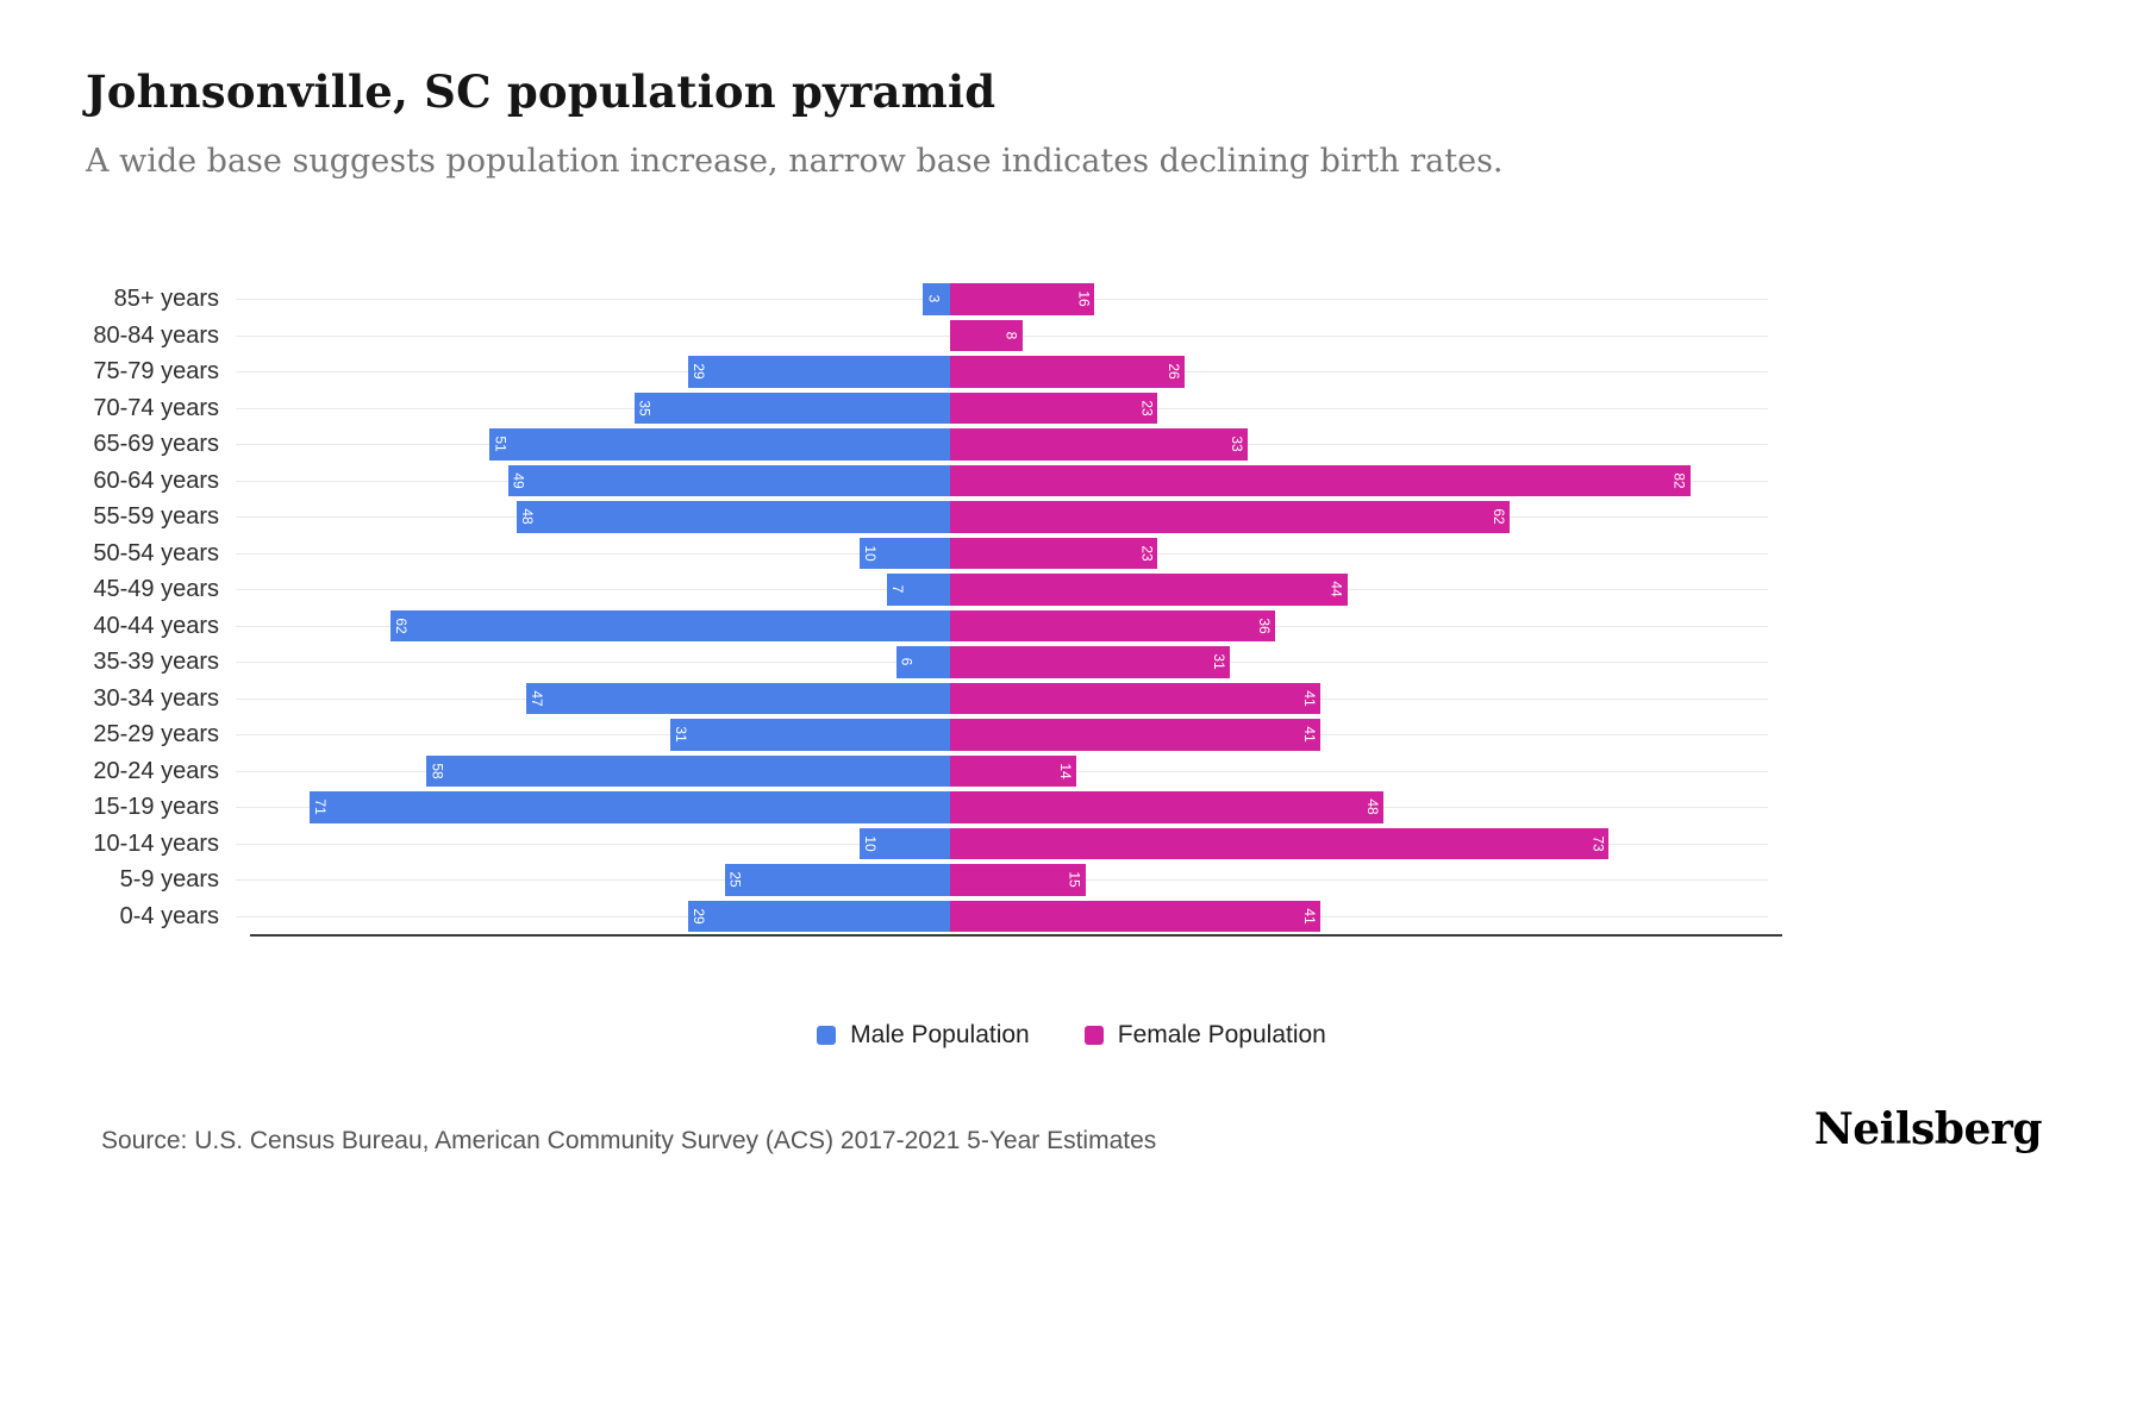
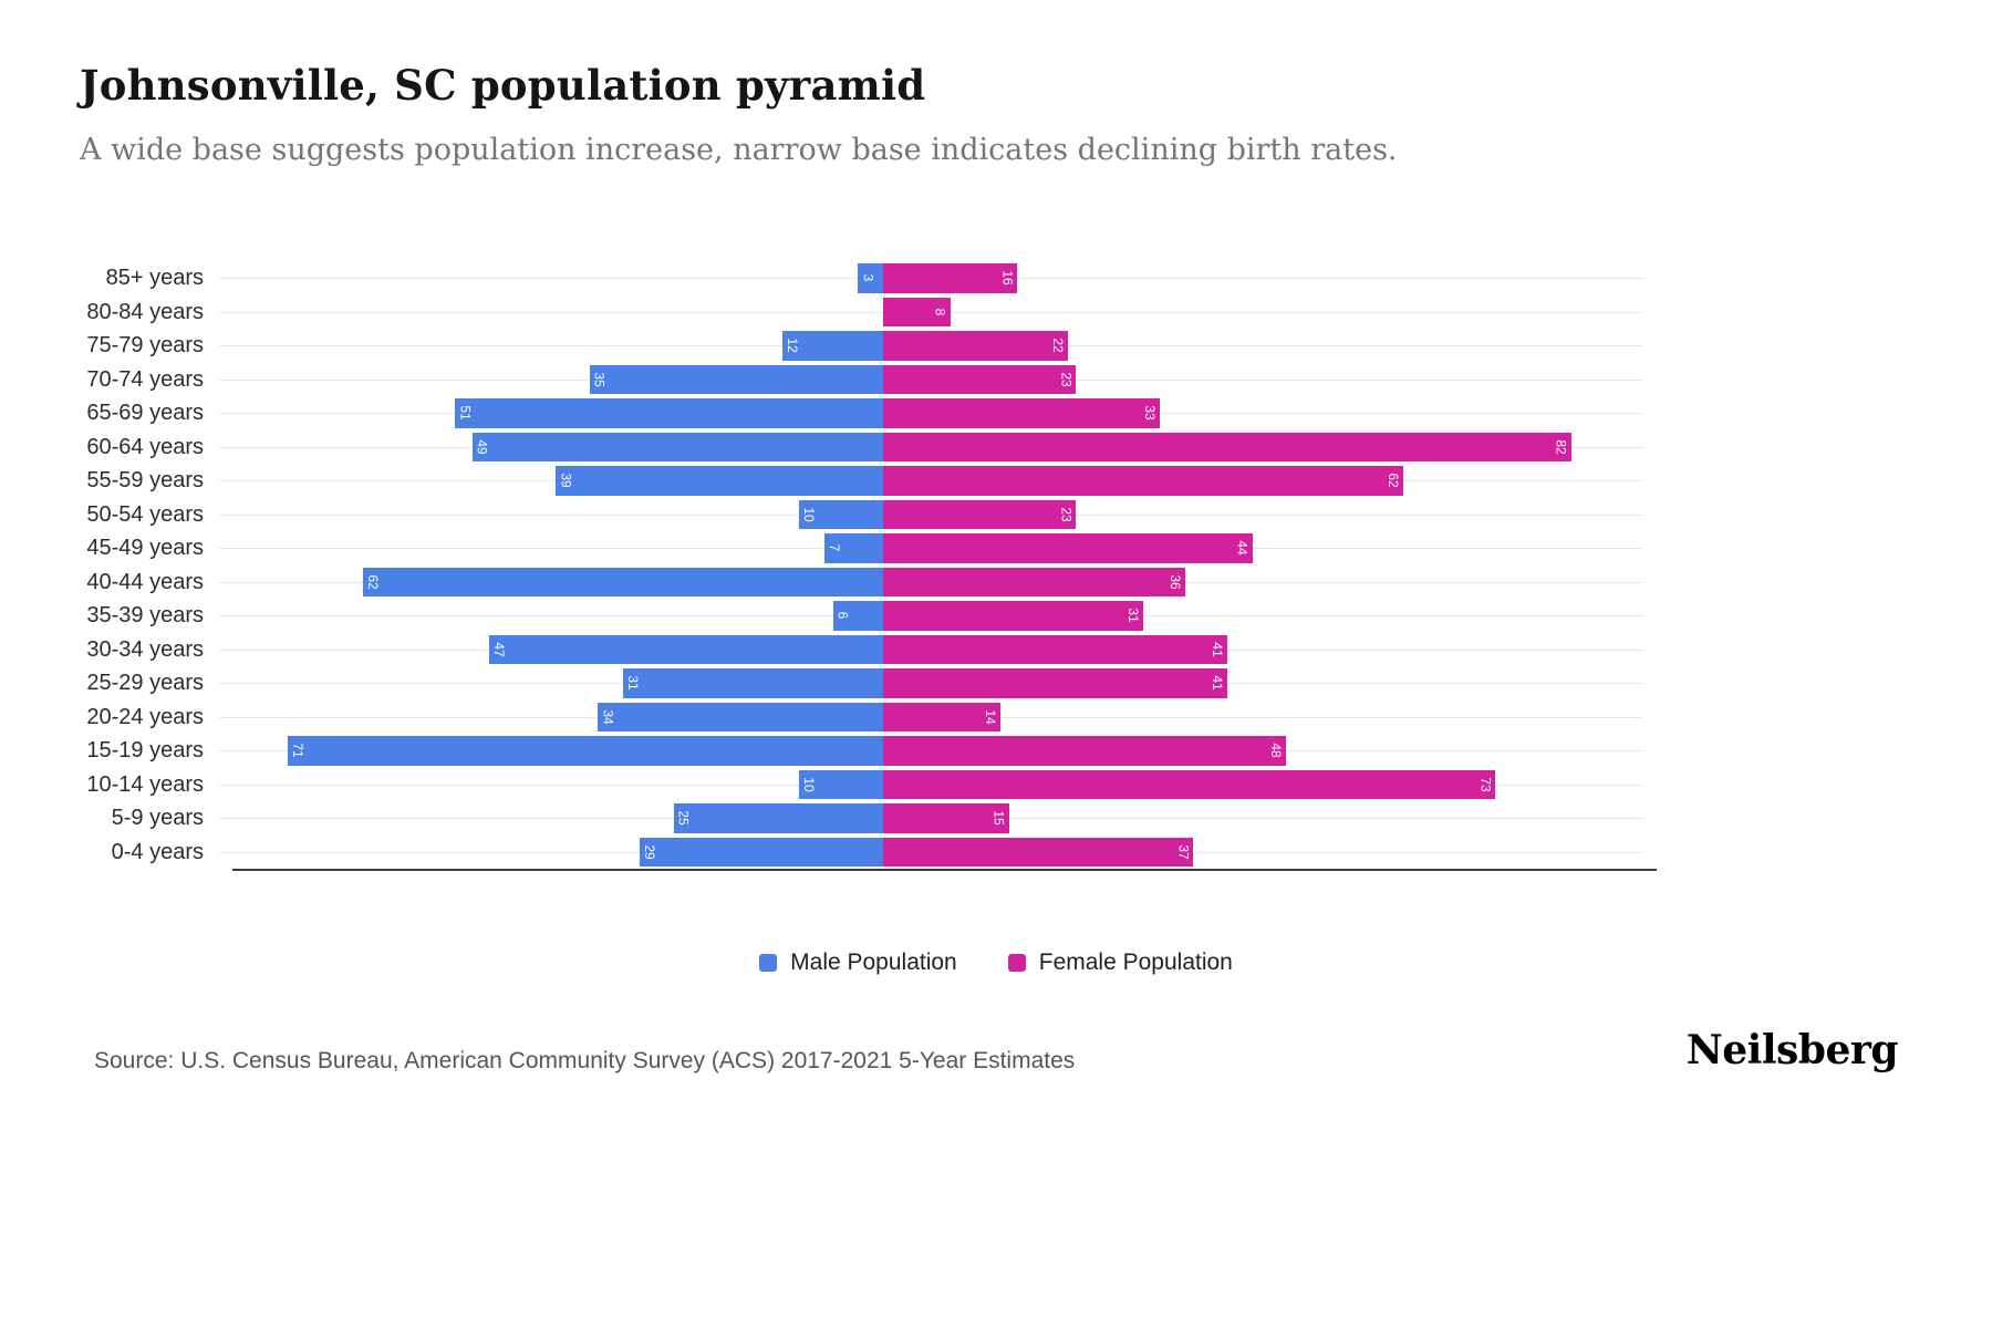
Male Population/75-79 years: 29 -> 12
Female Population/75-79 years: 26 -> 22
Male Population/55-59 years: 48 -> 39
Male Population/20-24 years: 58 -> 34
Female Population/0-4 years: 41 -> 37
